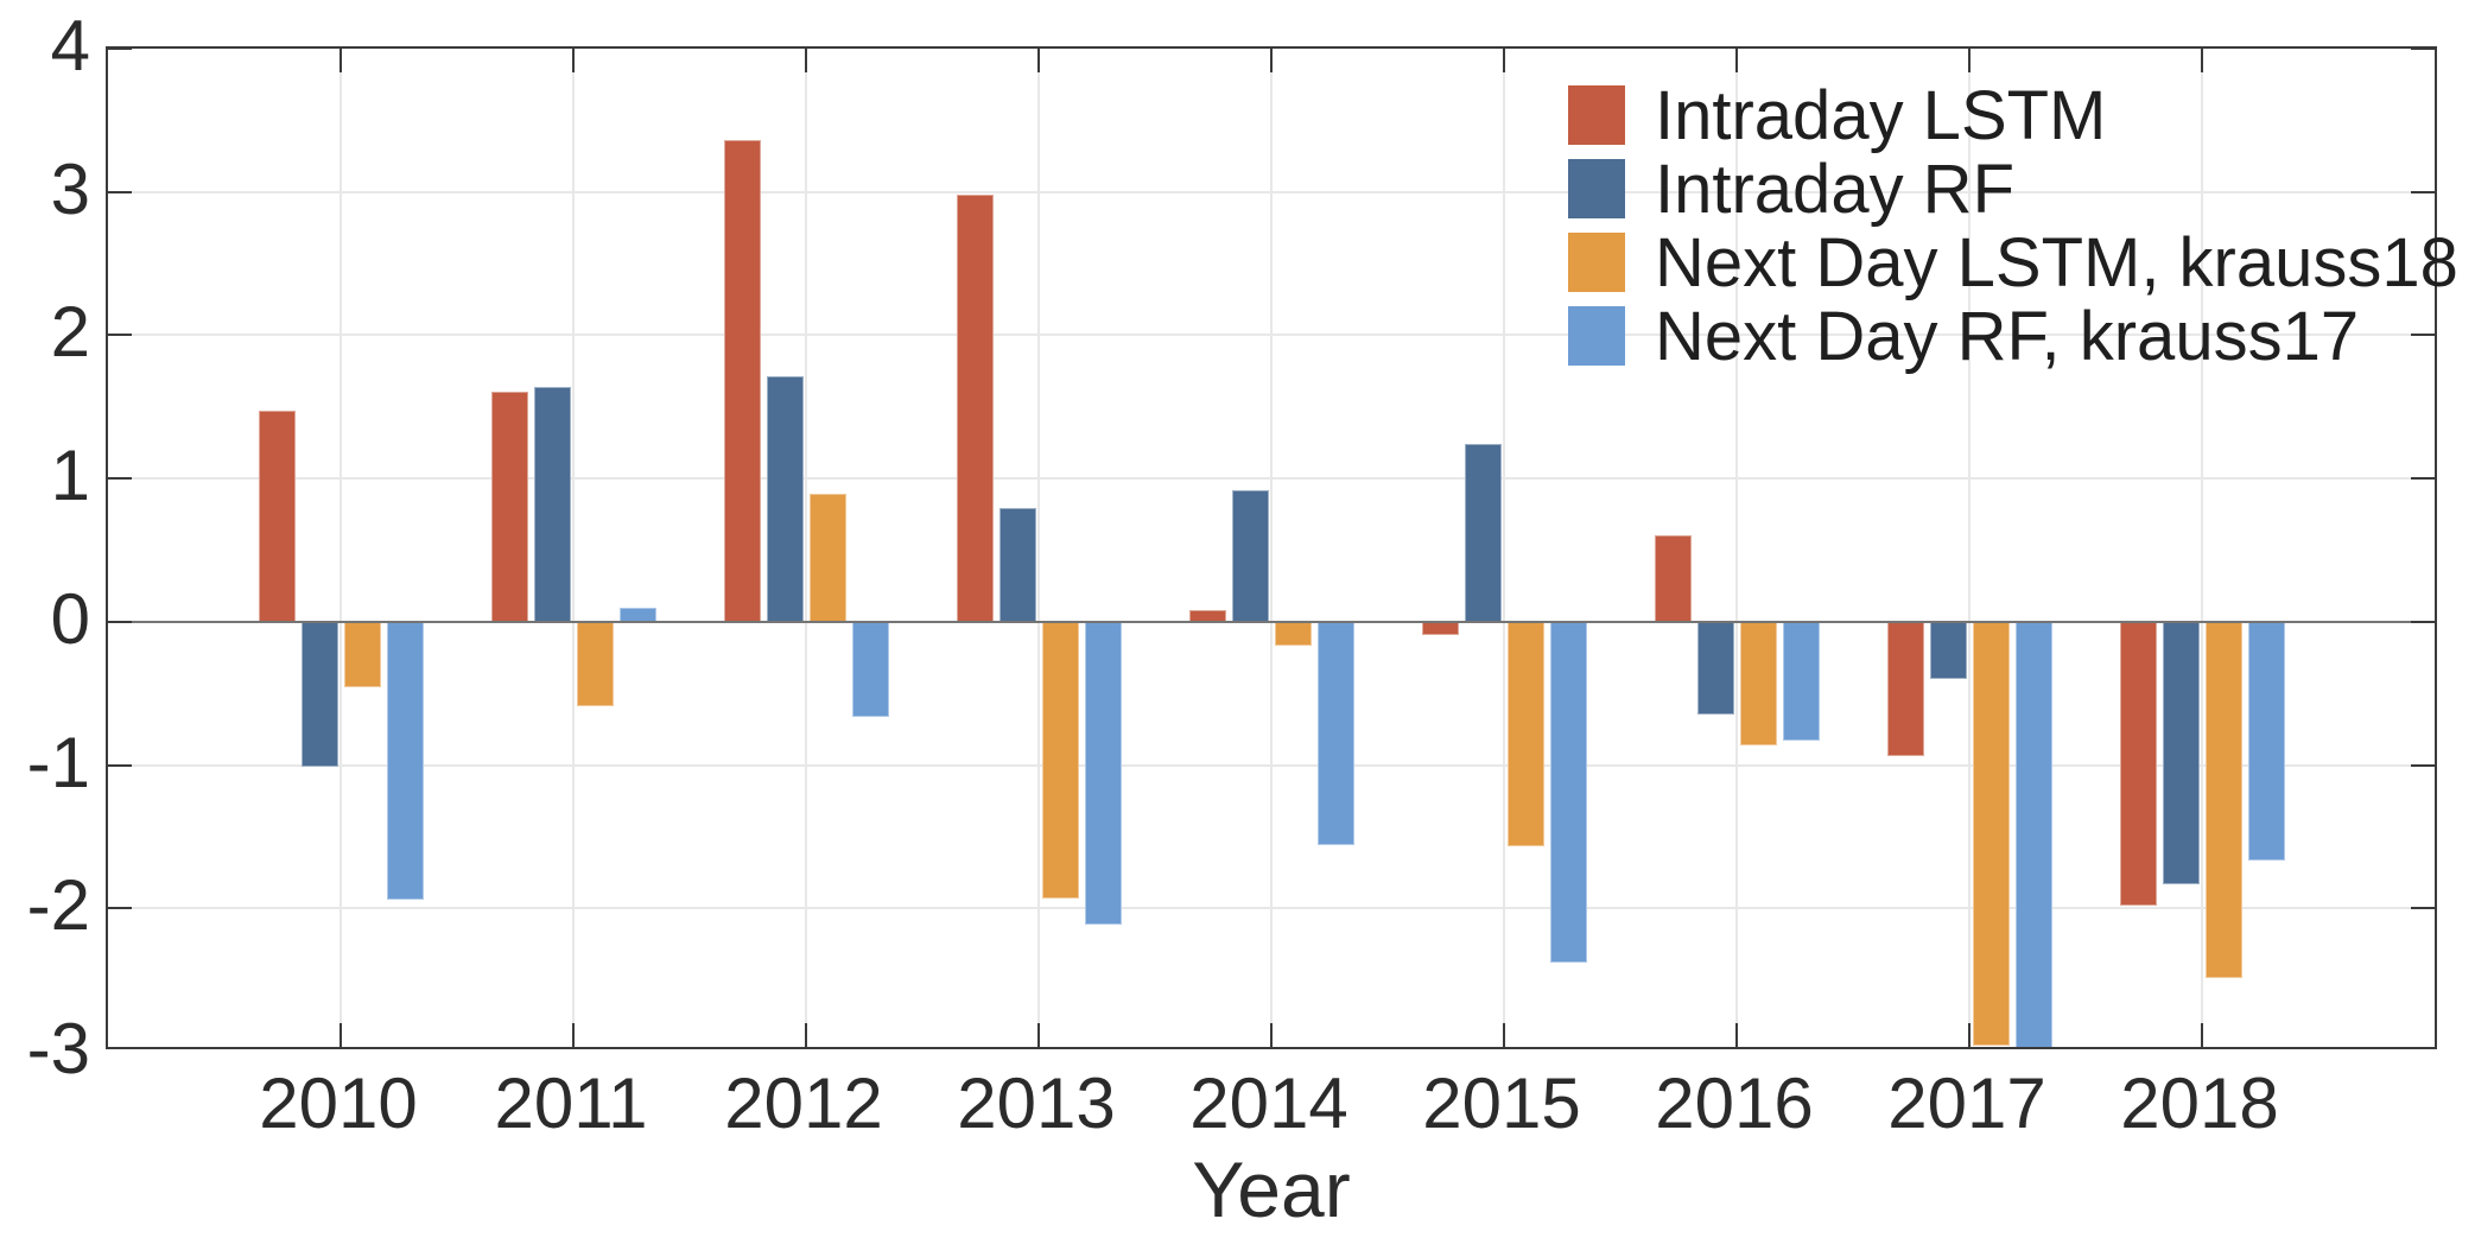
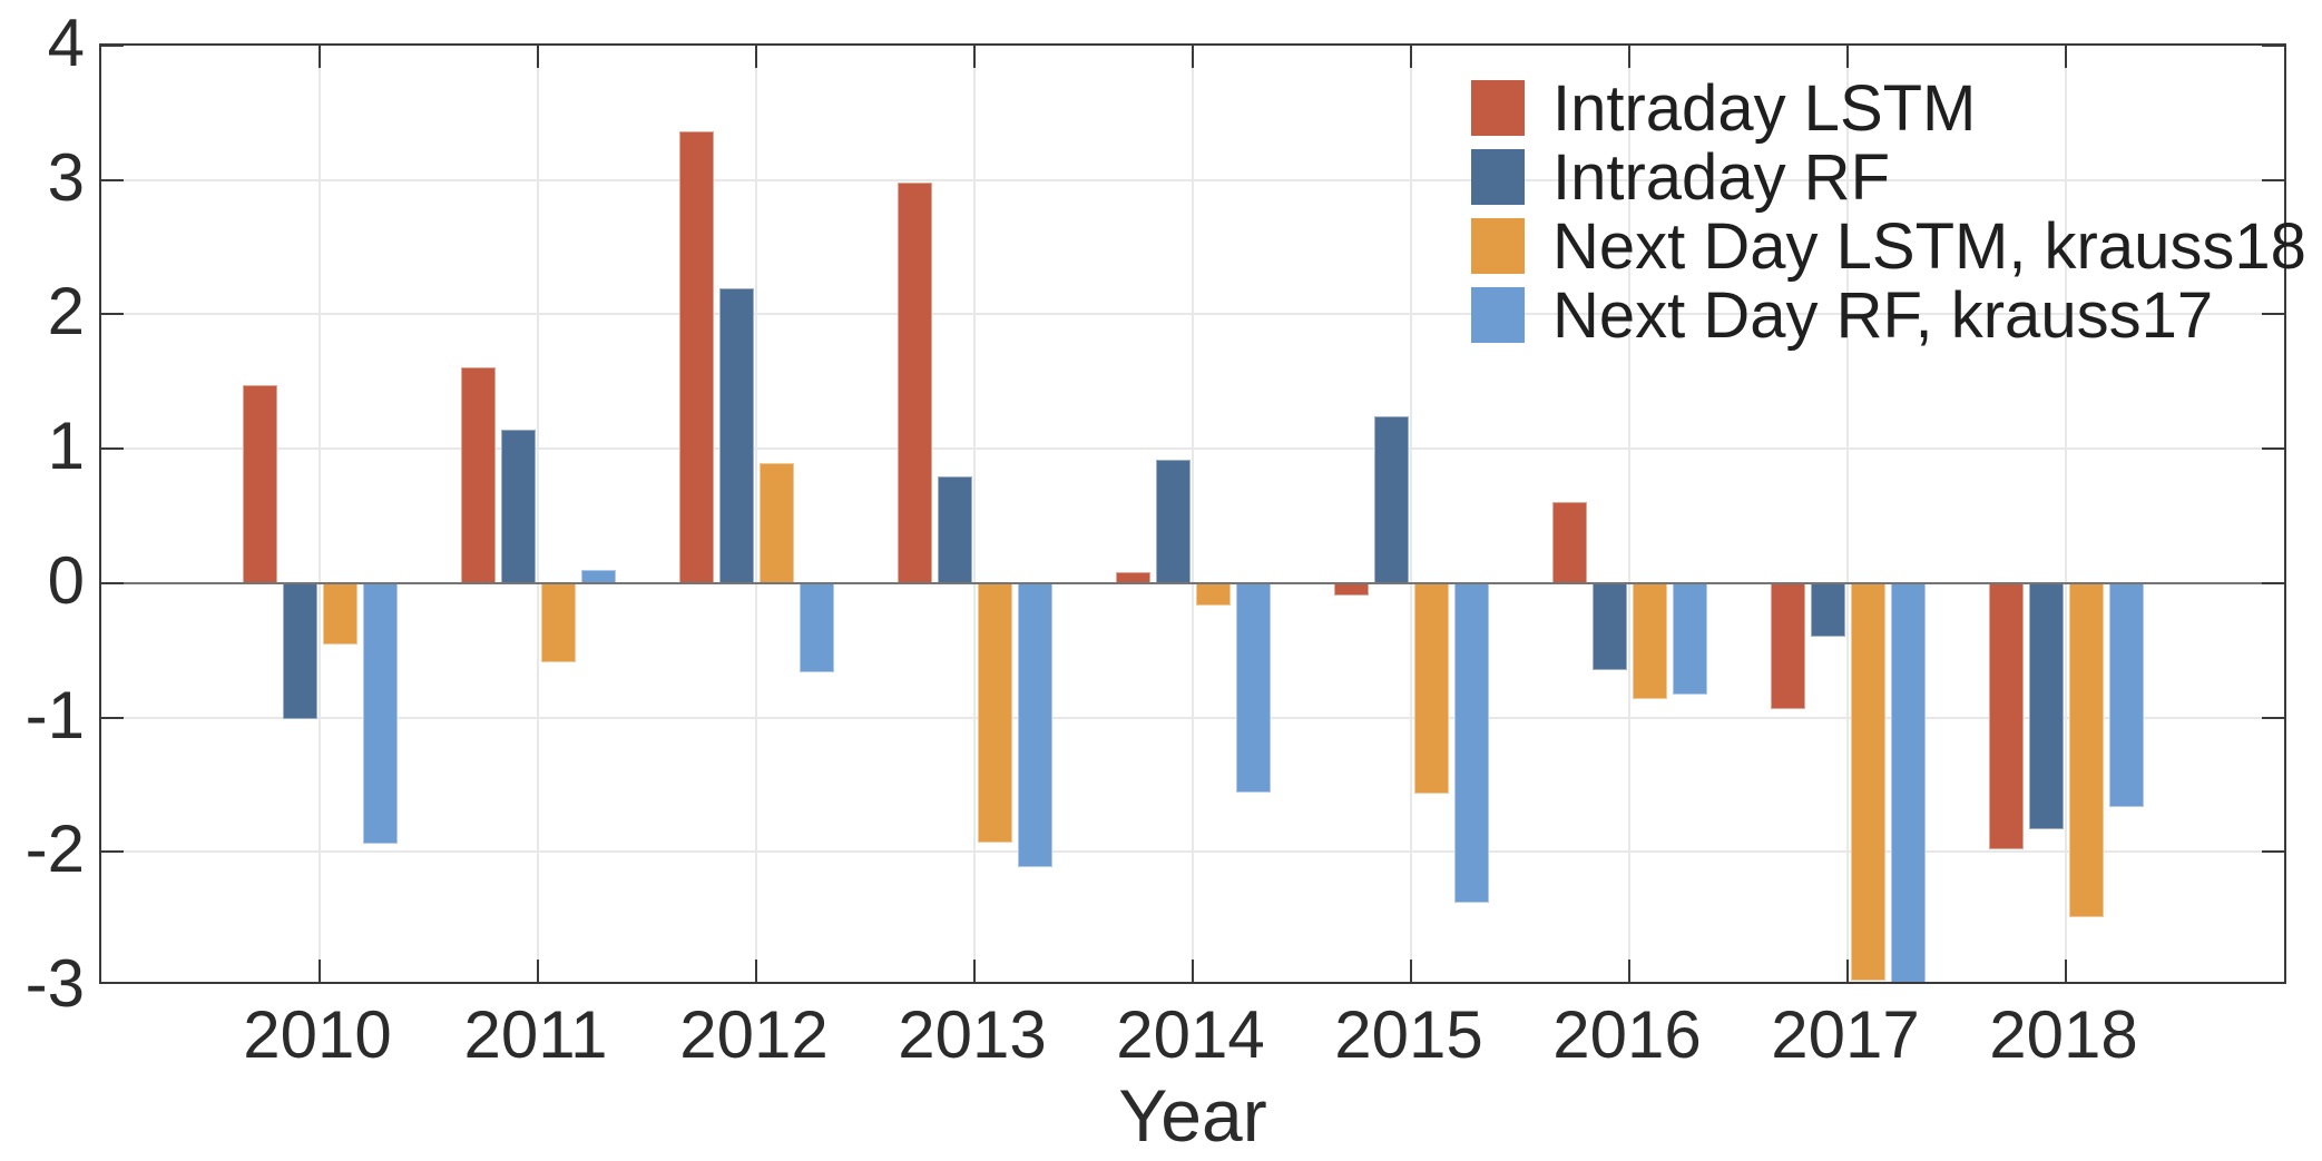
Intraday RF/2011: 1.64 -> 1.14
Intraday RF/2012: 1.71 -> 2.19
